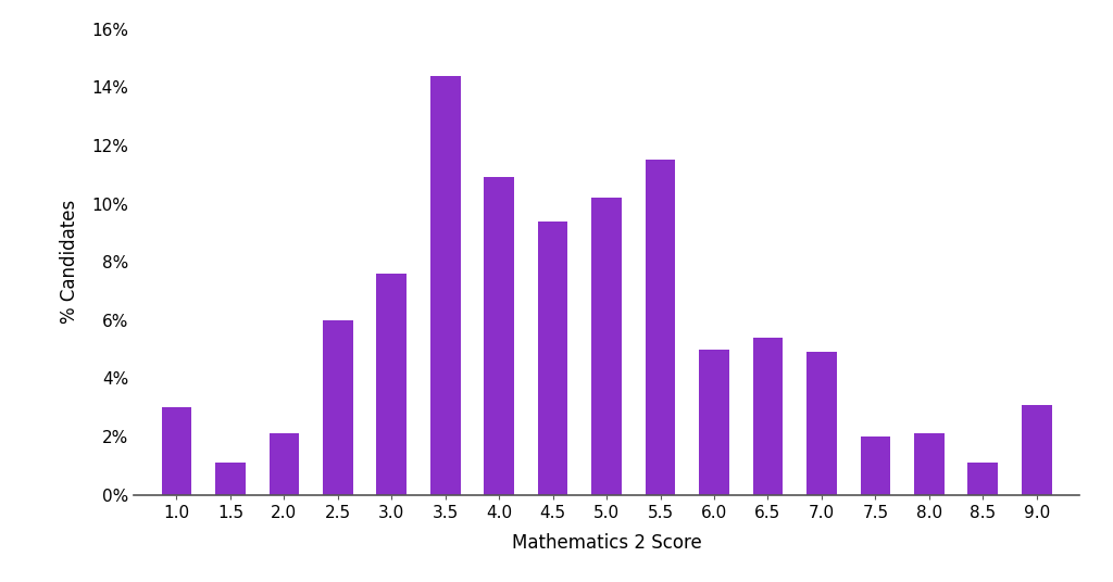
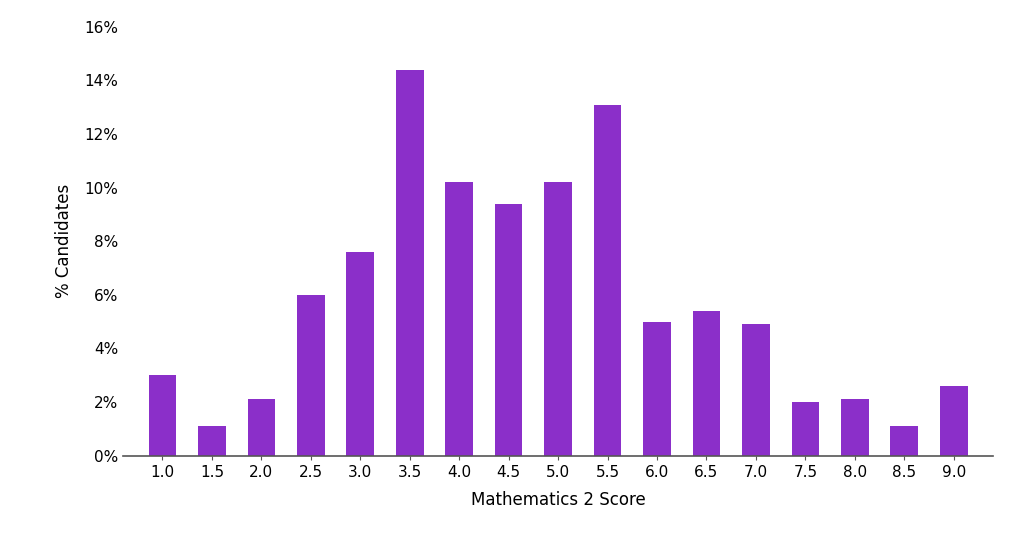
4.0: 10.9% -> 10.2%
5.5: 11.5% -> 13.1%
9.0: 3.1% -> 2.6%
